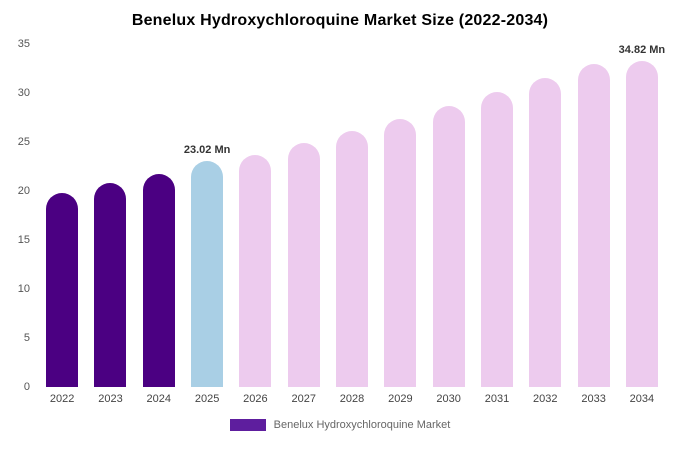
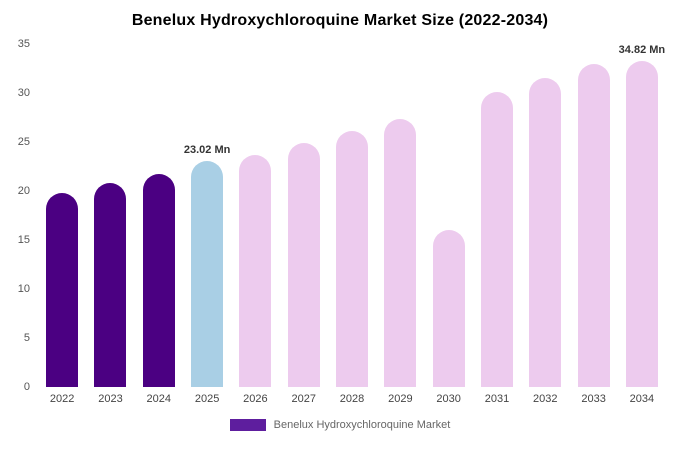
2030: 29 -> 16
